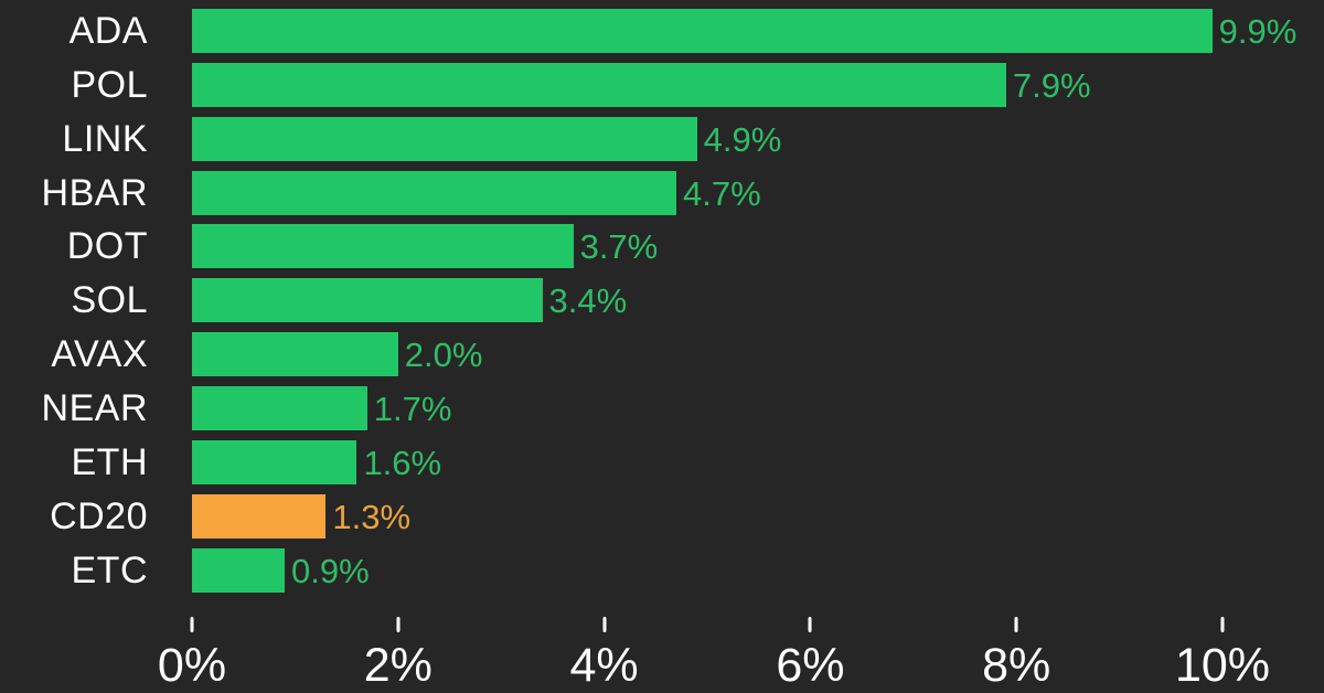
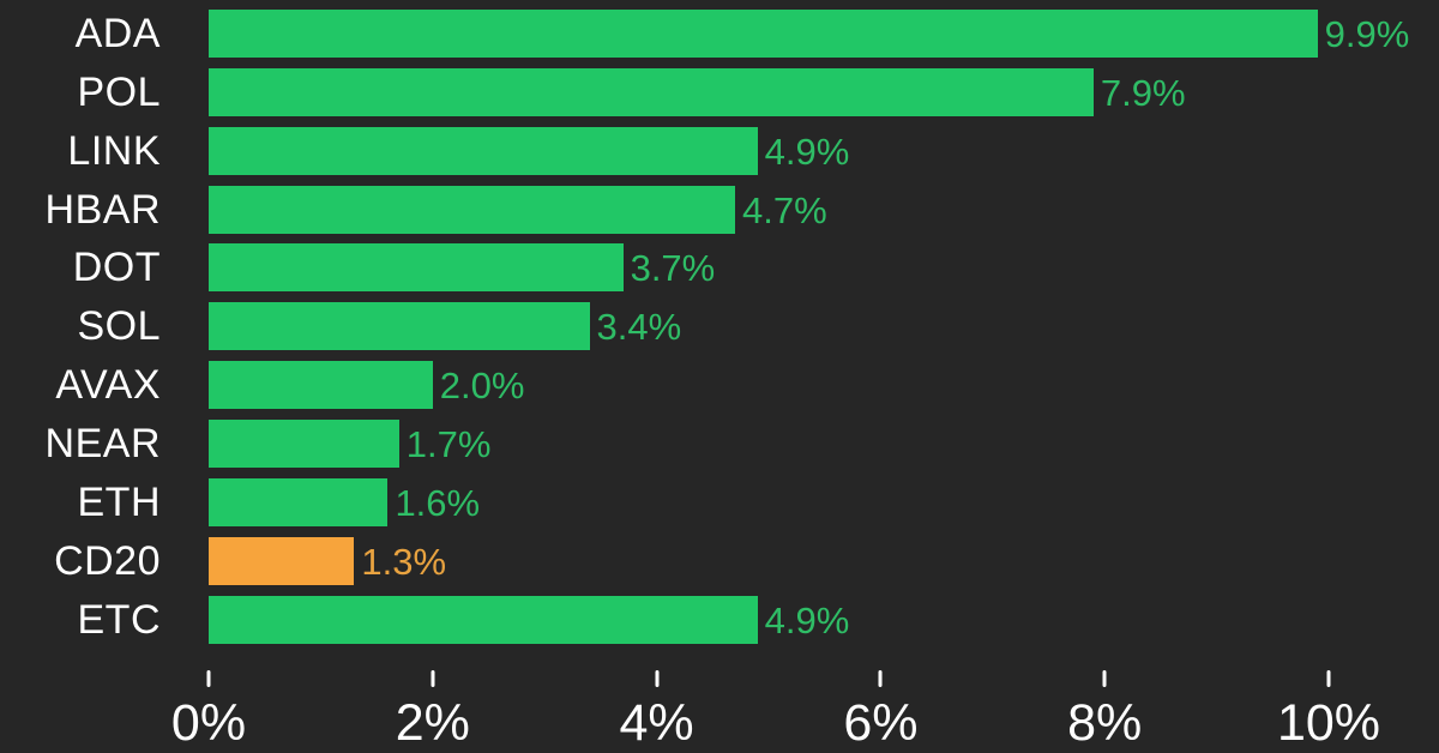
ETC: 0.9% -> 4.9%
